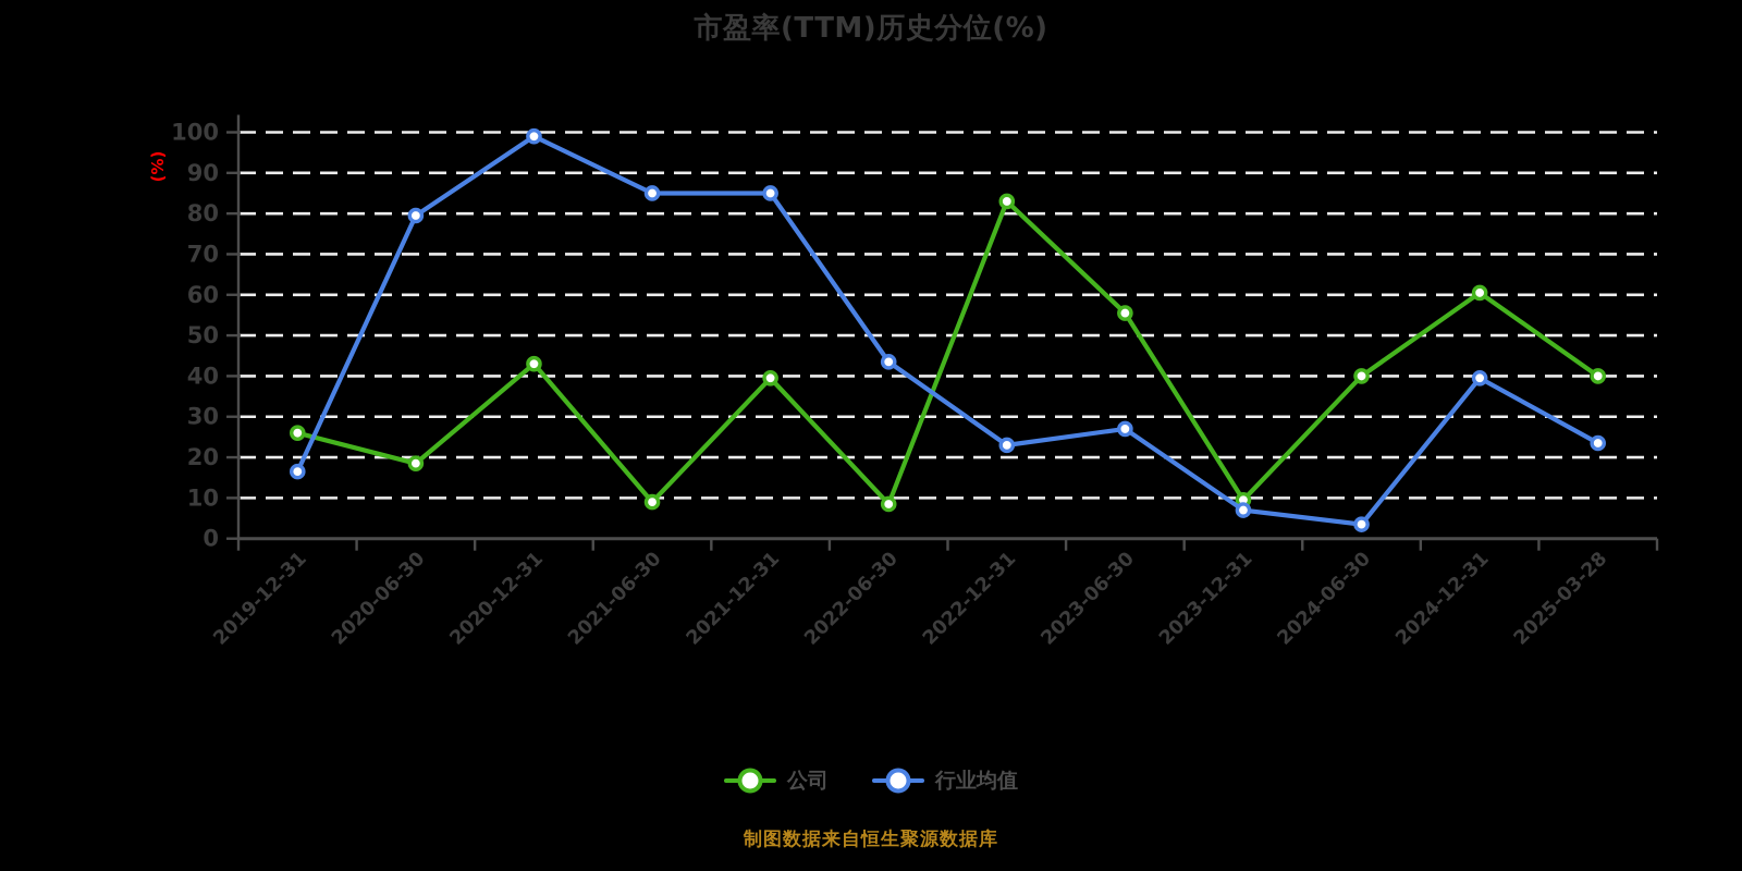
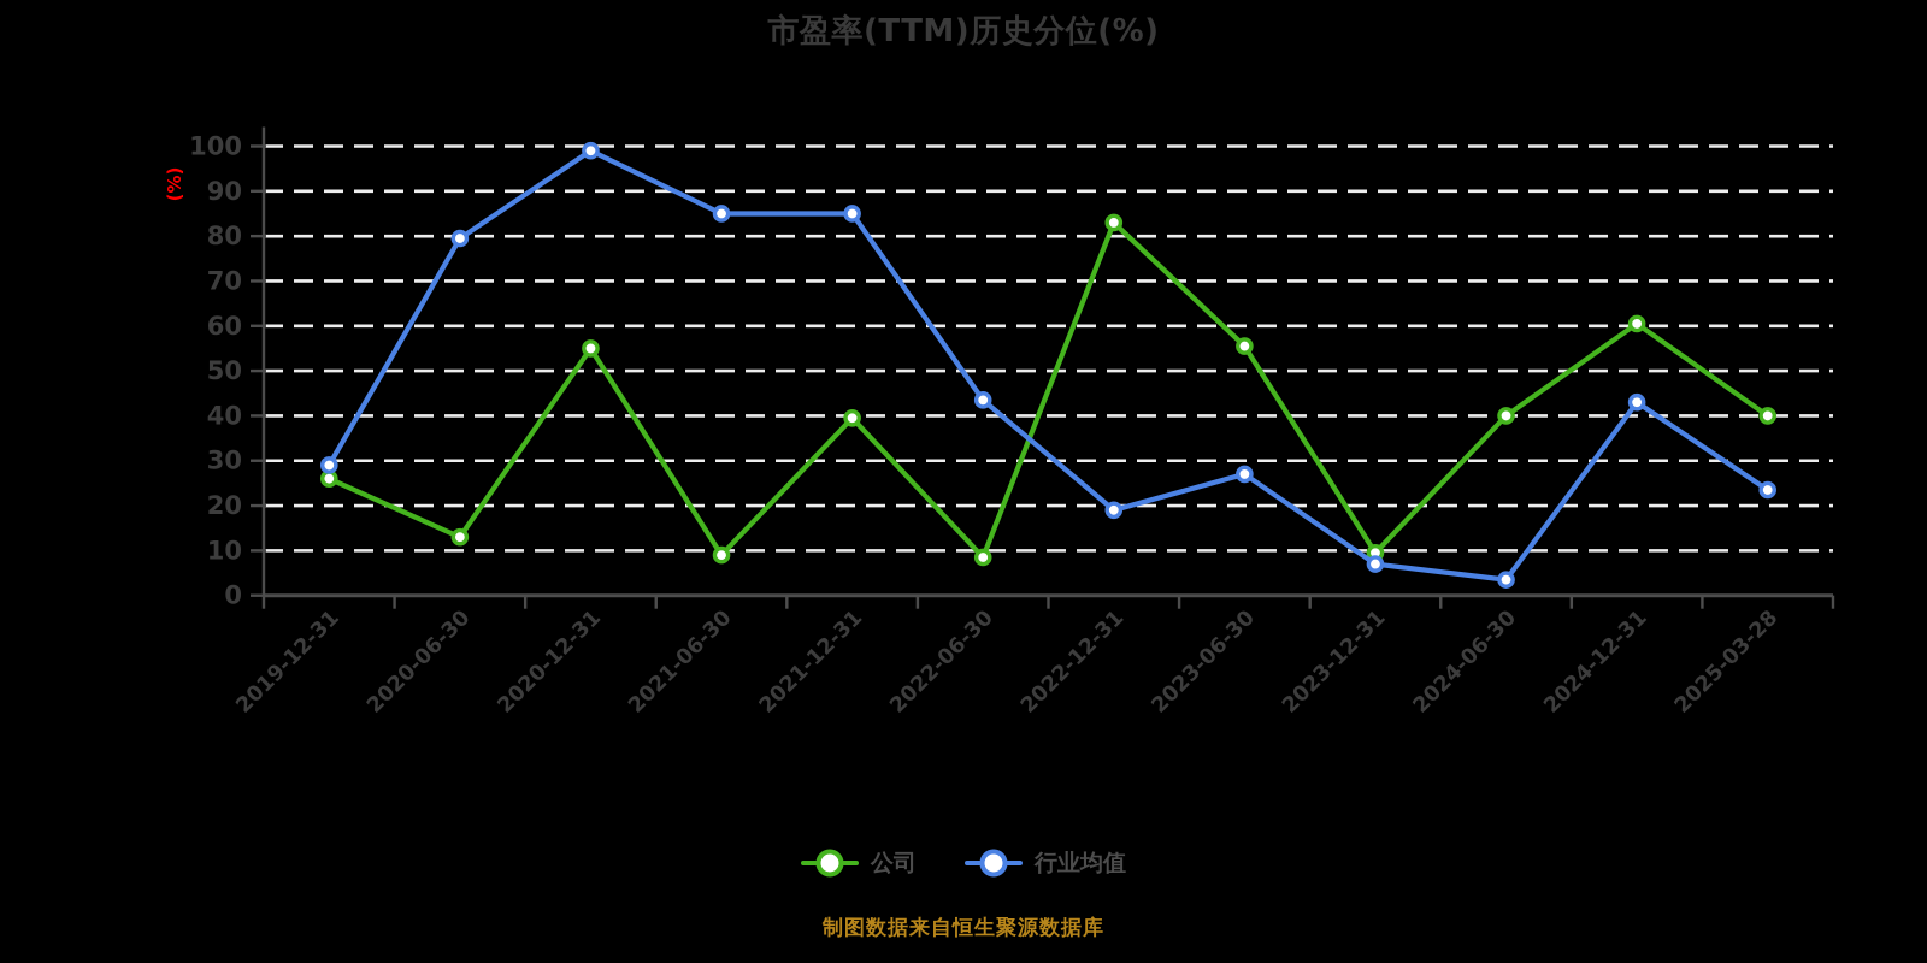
行业均值/2019-12-31: 16 -> 29
公司/2020-06-30: 18 -> 13
公司/2020-12-31: 43 -> 55
行业均值/2022-12-31: 23 -> 19
行业均值/2024-12-31: 40 -> 43
